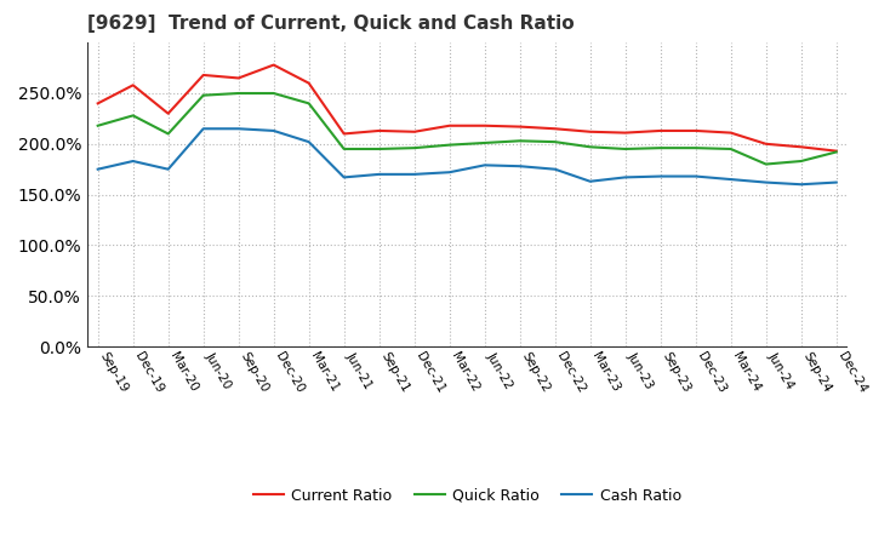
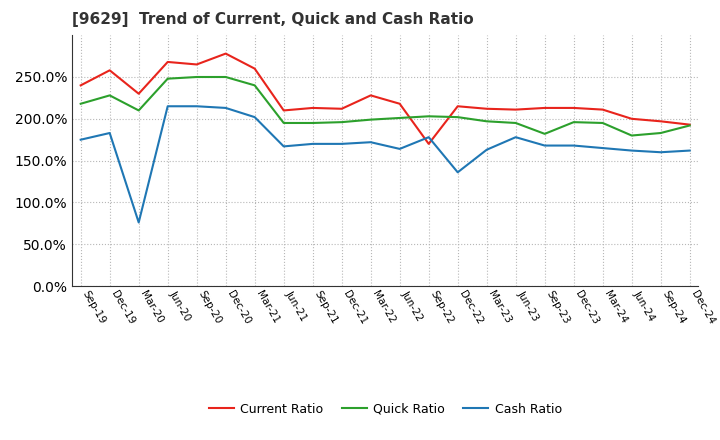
Cash Ratio/Mar-20: 175% -> 76%
Current Ratio/Mar-22: 218% -> 228%
Cash Ratio/Jun-22: 179% -> 164%
Current Ratio/Sep-22: 217% -> 170%
Cash Ratio/Dec-22: 175% -> 136%
Cash Ratio/Jun-23: 167% -> 178%
Quick Ratio/Sep-23: 196% -> 182%
